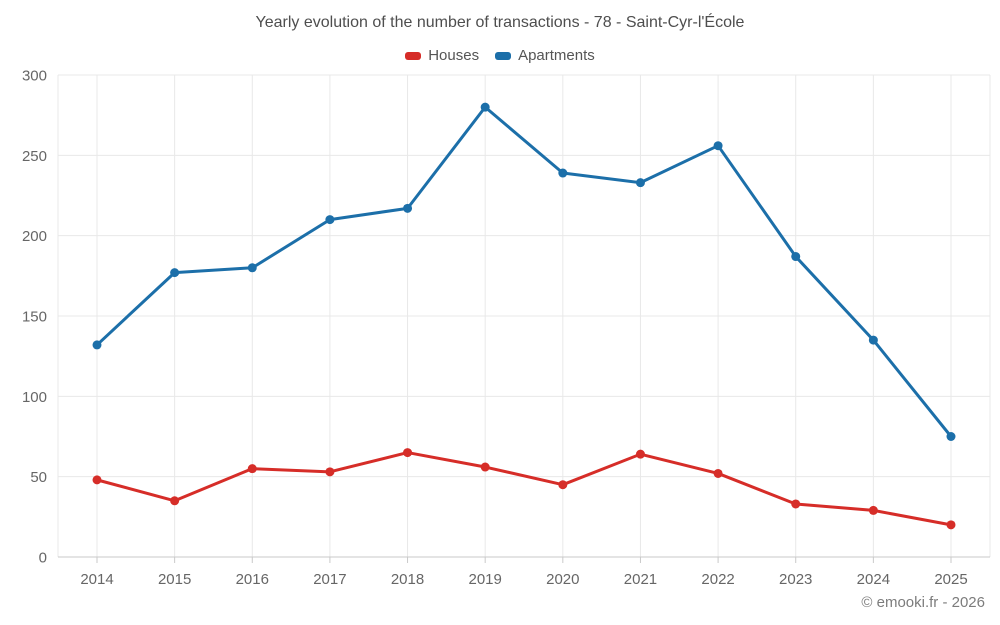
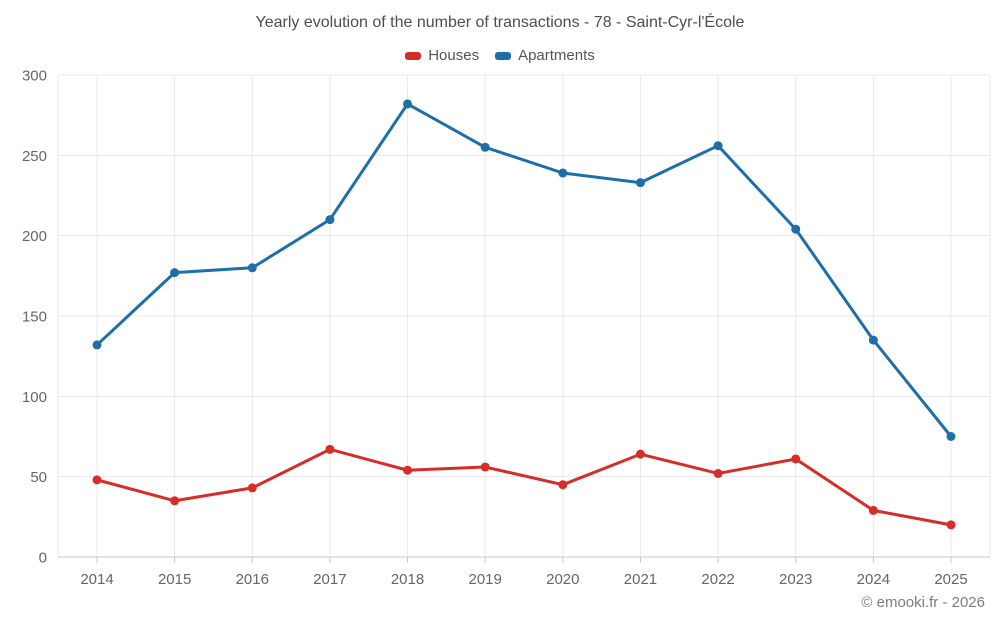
Houses/2016: 55 -> 43
Houses/2017: 53 -> 67
Houses/2018: 65 -> 54
Apartments/2018: 217 -> 282
Apartments/2019: 280 -> 255
Houses/2023: 33 -> 61
Apartments/2023: 187 -> 204
